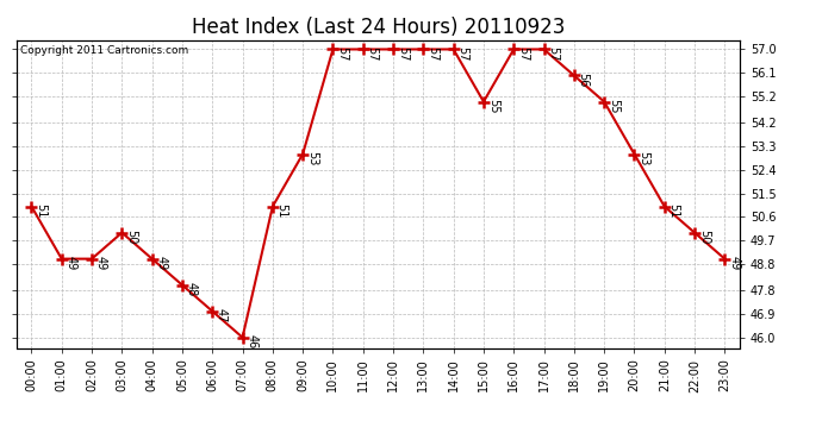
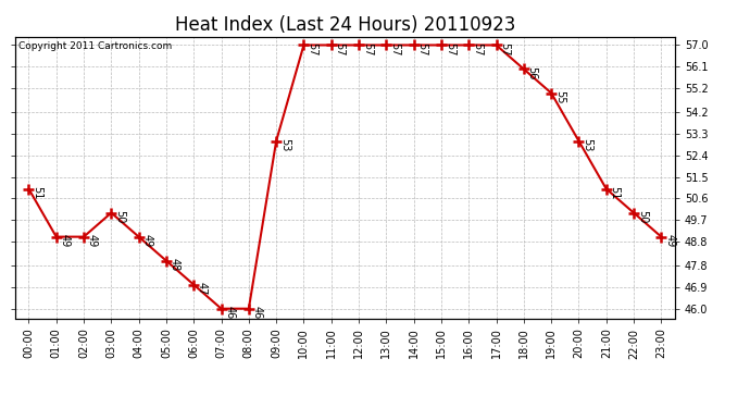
08:00: 51 -> 46
15:00: 55 -> 57
